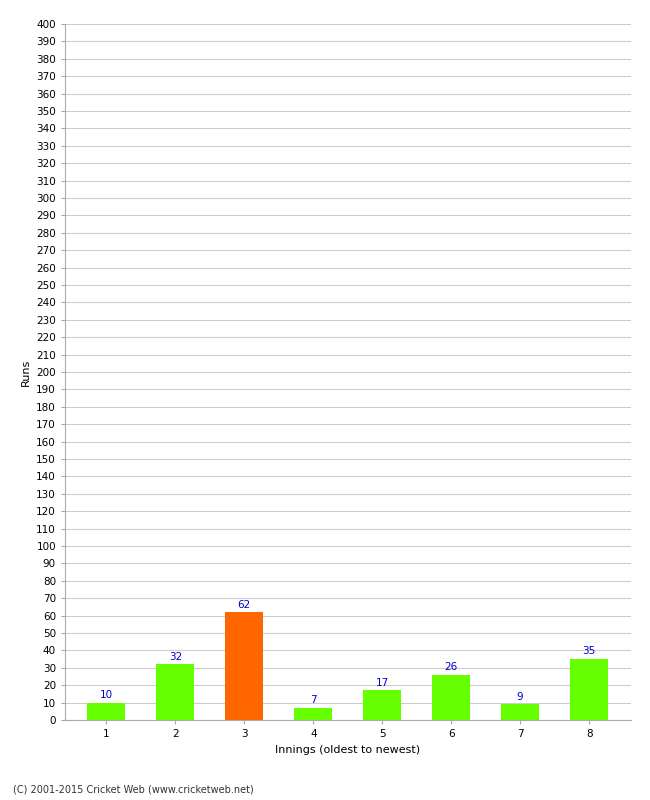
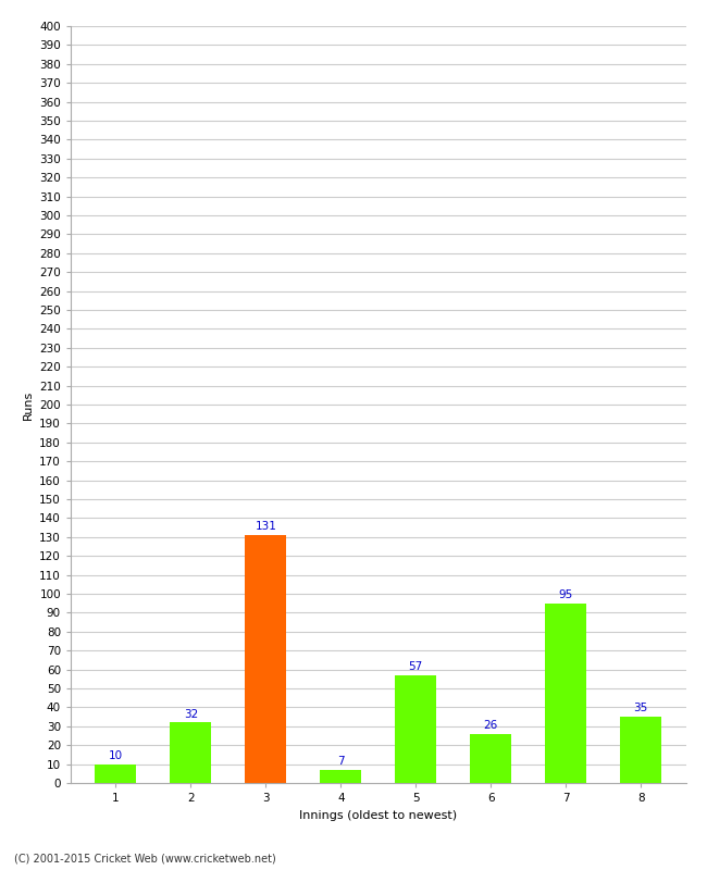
3: 62 -> 131
5: 17 -> 57
7: 9 -> 95
